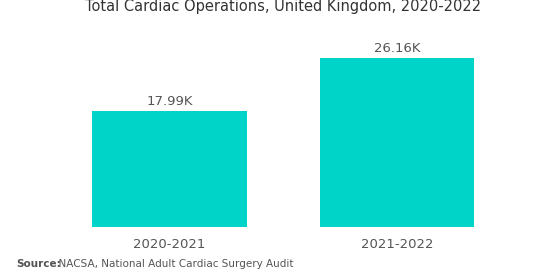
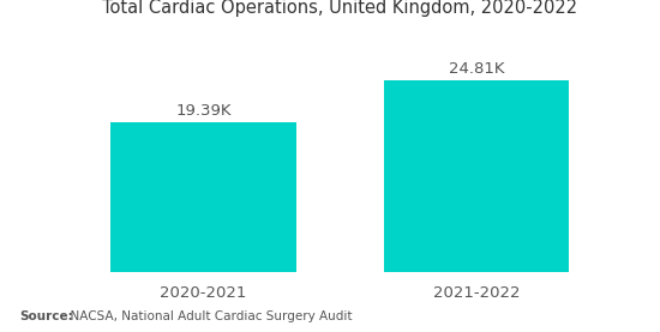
2020-2021: 17.99K -> 19.39K
2021-2022: 26.16K -> 24.81K
